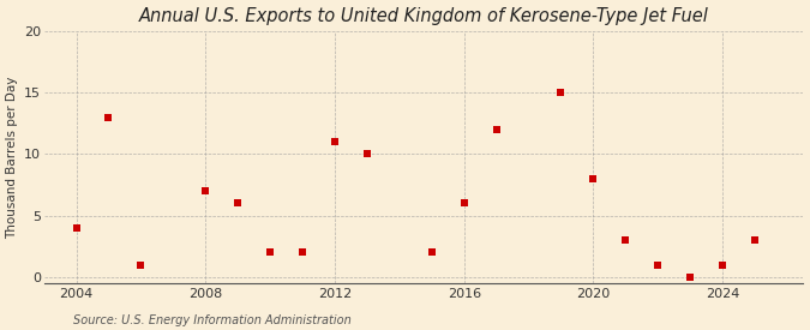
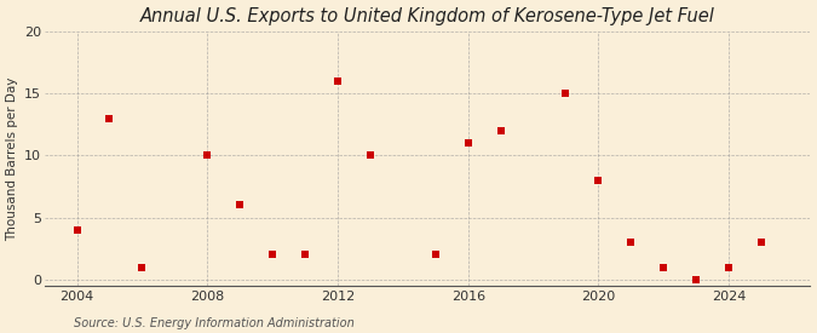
2008: 7 -> 10
2012: 11 -> 16
2016: 6 -> 11
